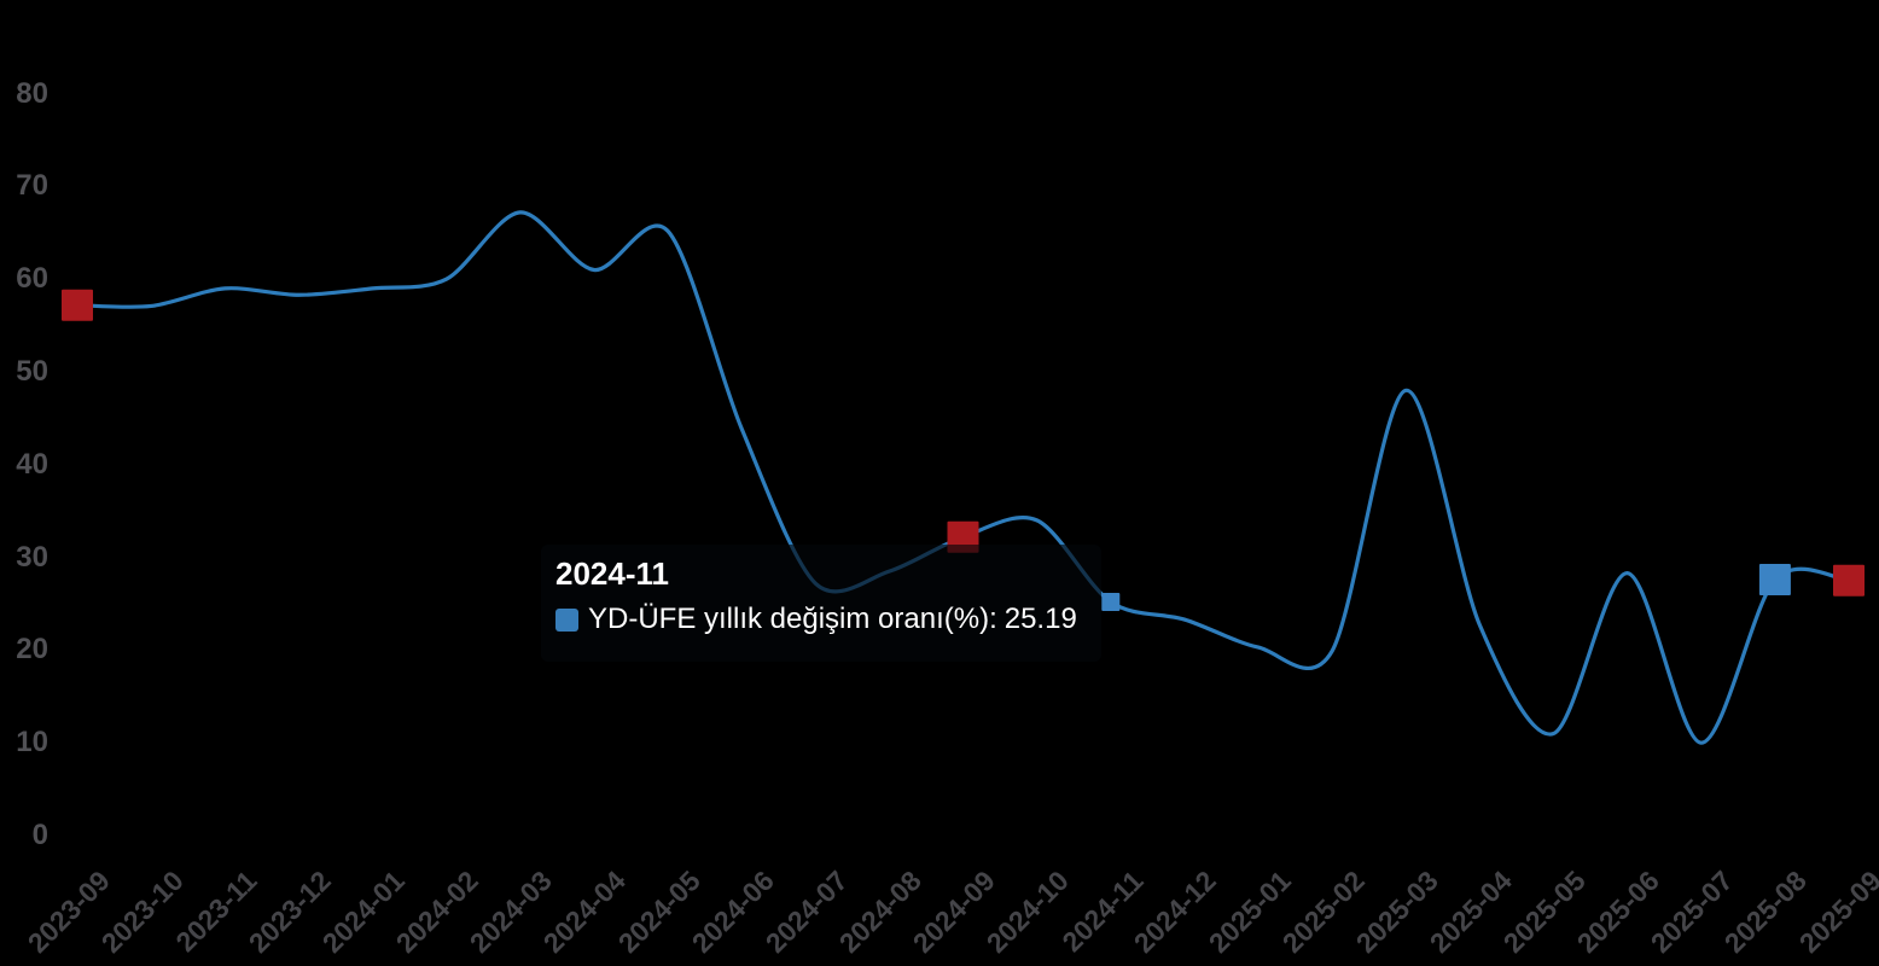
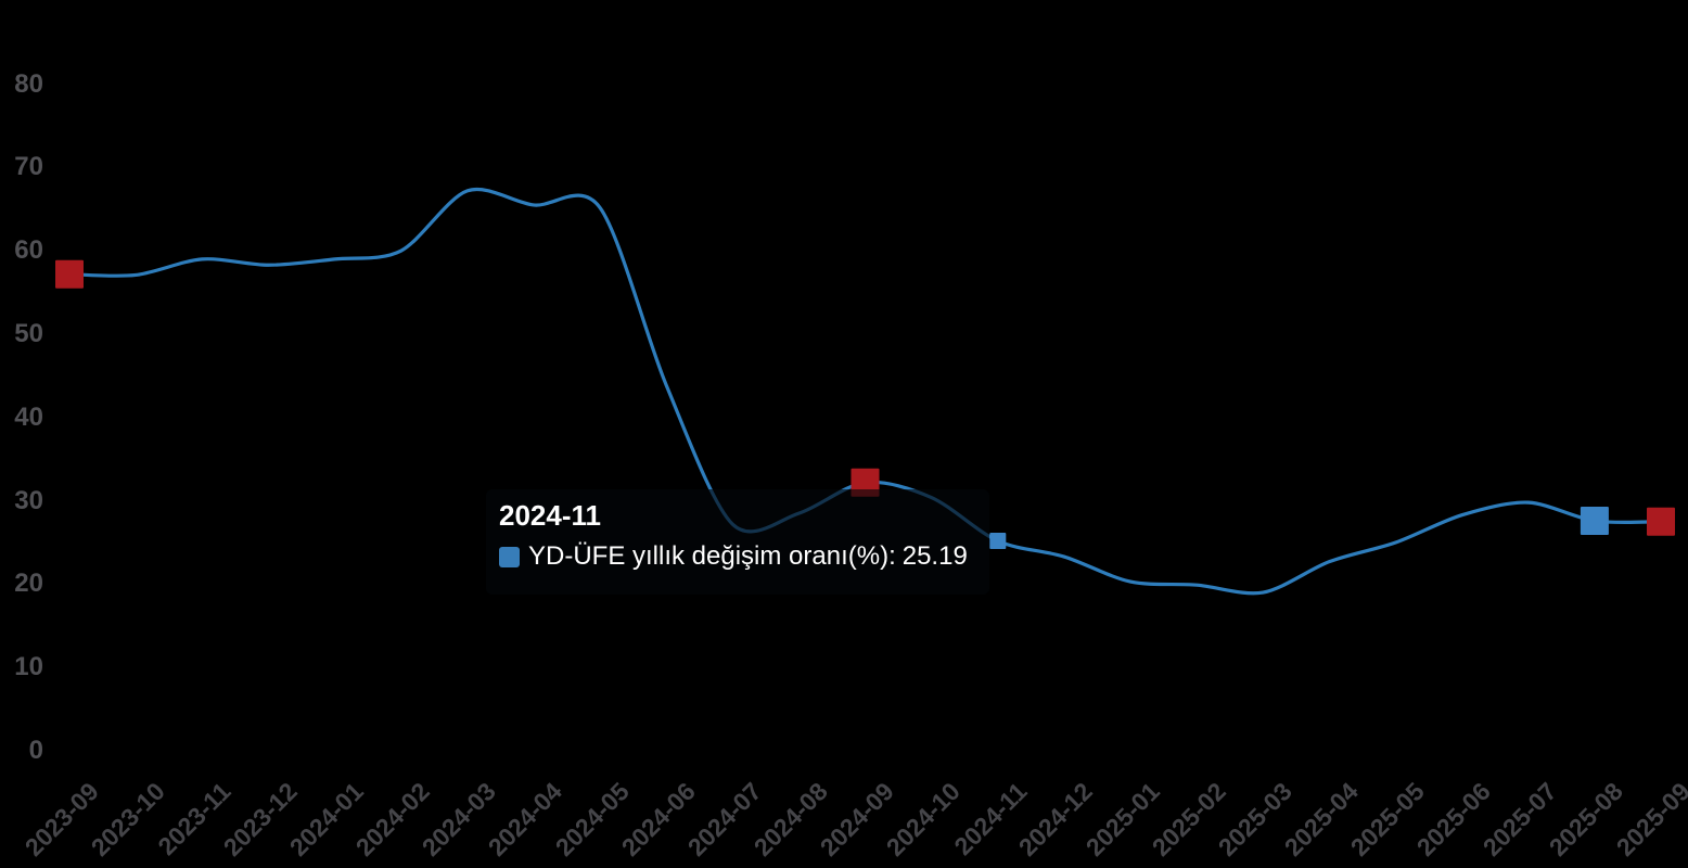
2024-04: 61 -> 66
2024-10: 34 -> 30
2025-03: 48 -> 19
2025-05: 11 -> 25
2025-07: 10 -> 30
